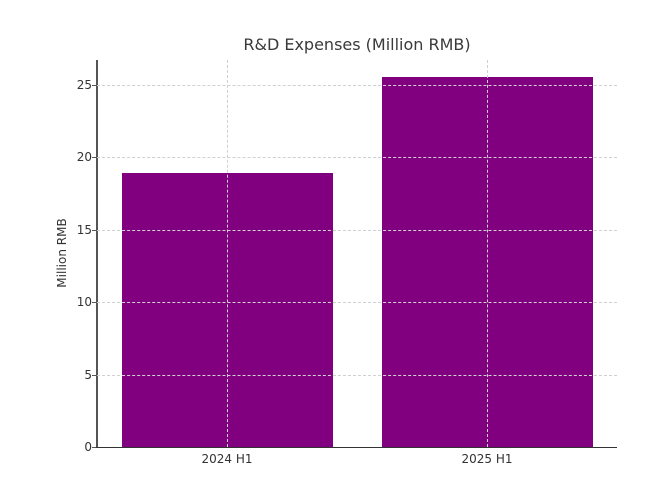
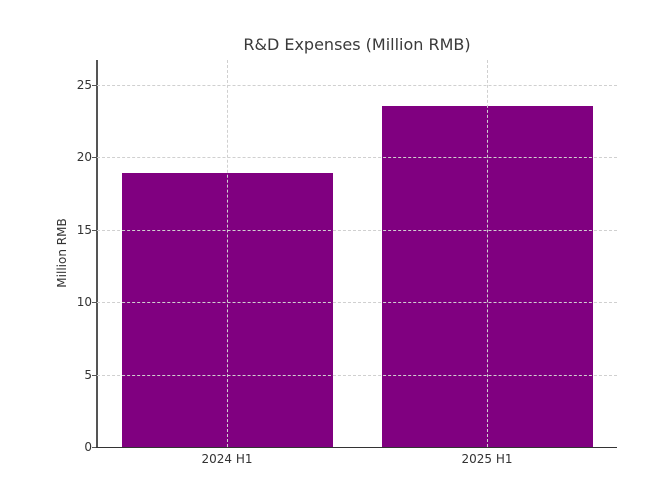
2025 H1: 25.5 -> 23.5
